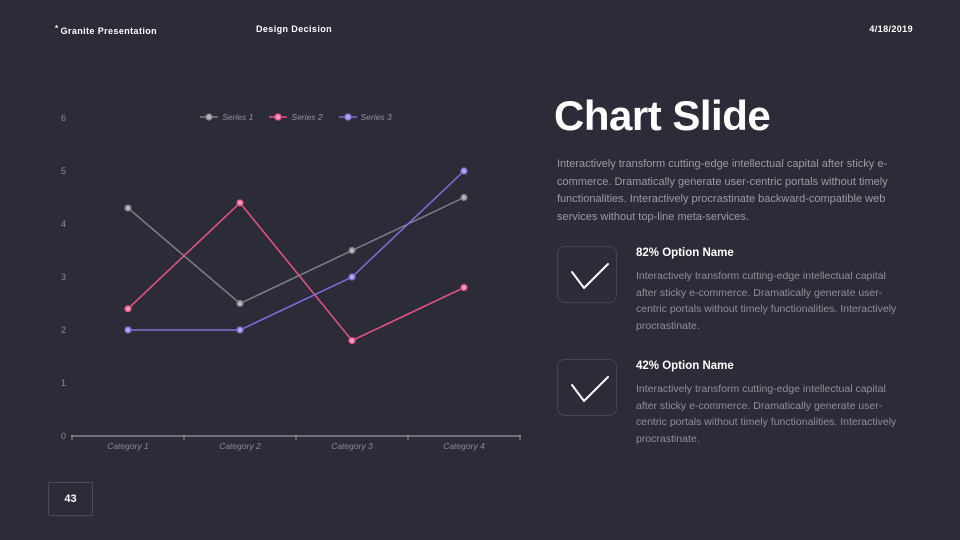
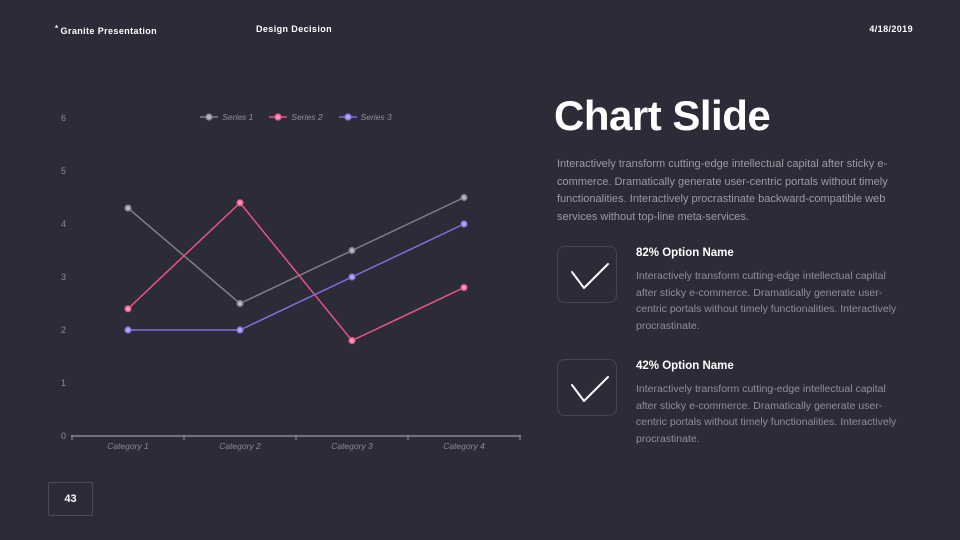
Series 3/Category 4: 5 -> 4
